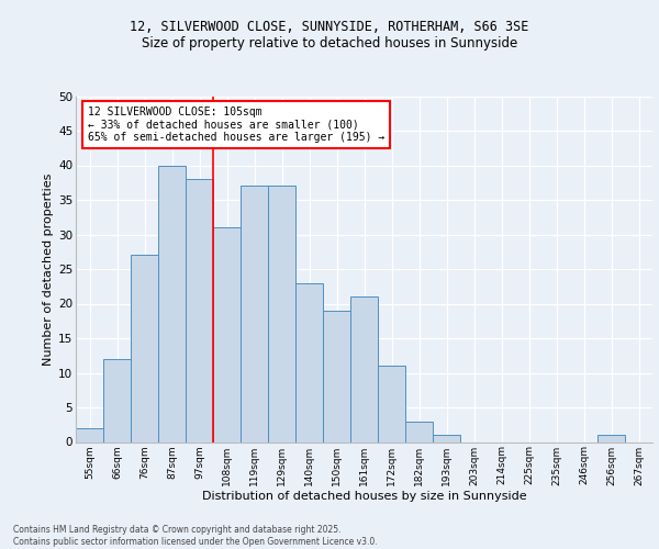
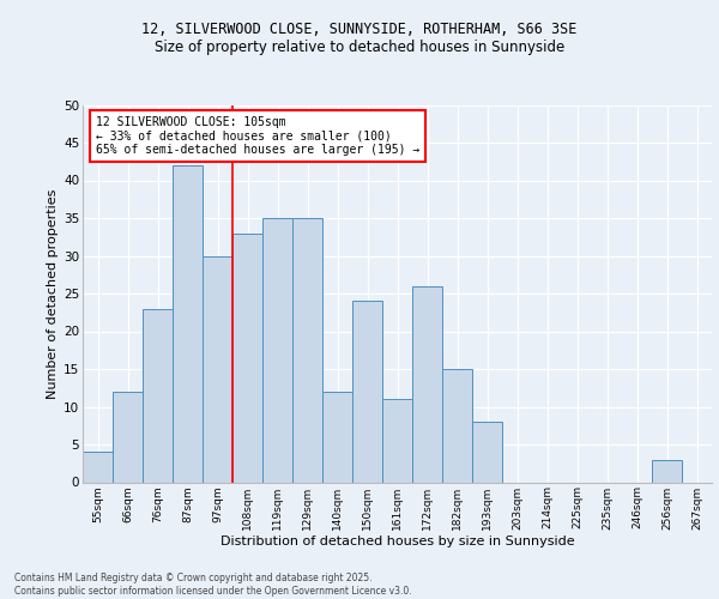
55sqm: 2 -> 4
76sqm: 27 -> 23
87sqm: 40 -> 42
97sqm: 38 -> 30
108sqm: 31 -> 33
119sqm: 37 -> 35
129sqm: 37 -> 35
140sqm: 23 -> 12
150sqm: 19 -> 24
161sqm: 21 -> 11
172sqm: 11 -> 26
182sqm: 3 -> 15
193sqm: 1 -> 8
256sqm: 1 -> 3
